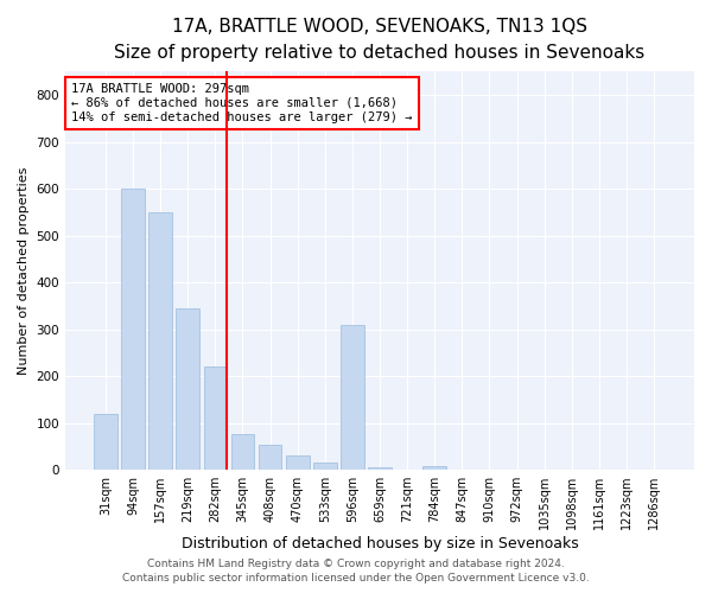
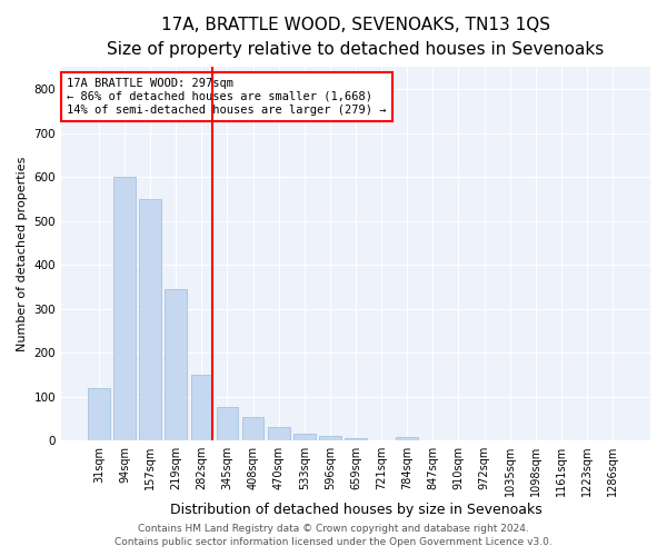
282sqm: 220 -> 150
596sqm: 310 -> 10
